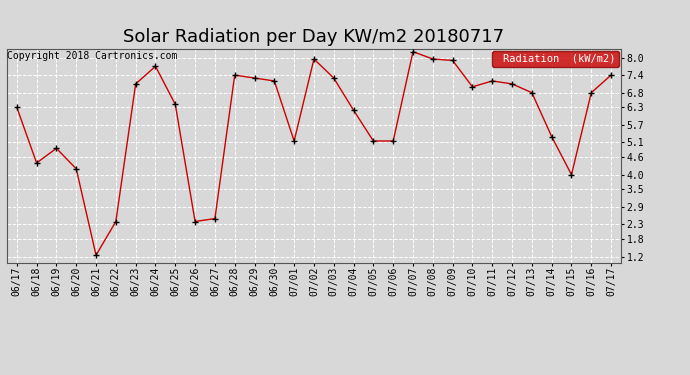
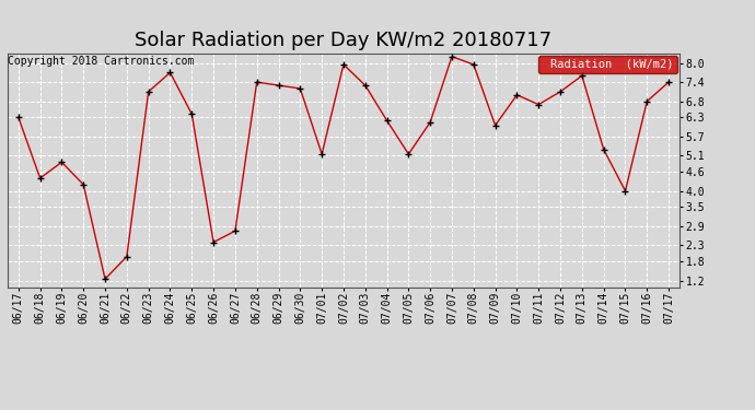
06/22: 2.40 -> 1.95
06/27: 2.50 -> 2.75
07/06: 5.15 -> 6.15
07/09: 7.90 -> 6.05
07/11: 7.20 -> 6.70
07/13: 6.80 -> 7.60
